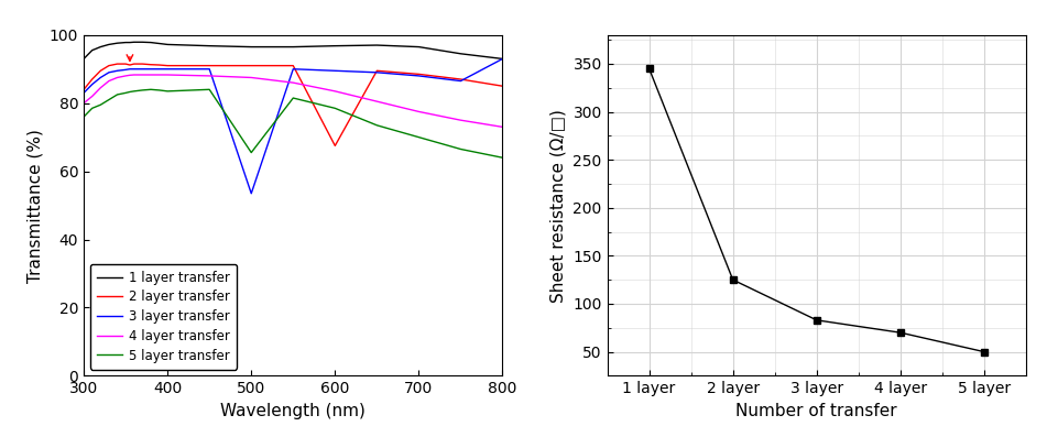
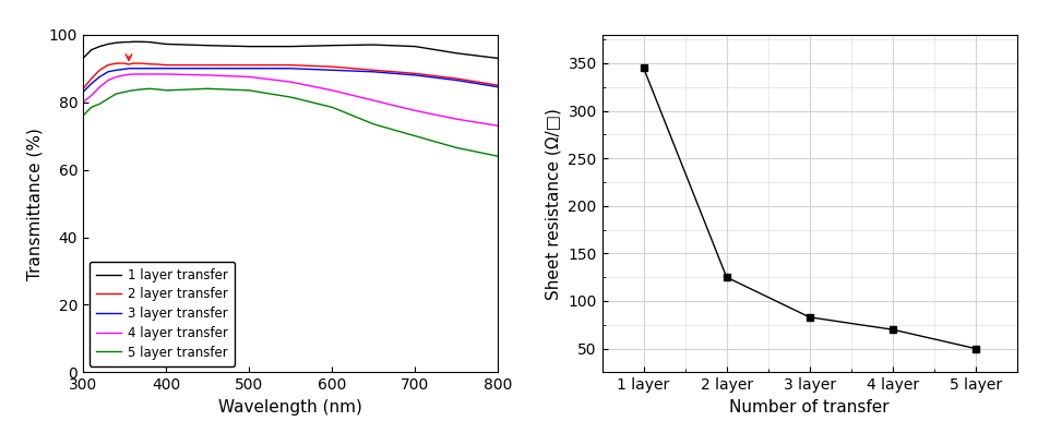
3 layer transfer/500: 53.5 -> 90.0
5 layer transfer/500: 65.5 -> 83.5
2 layer transfer/600: 67.5 -> 90.5
3 layer transfer/800: 93.0 -> 84.5
